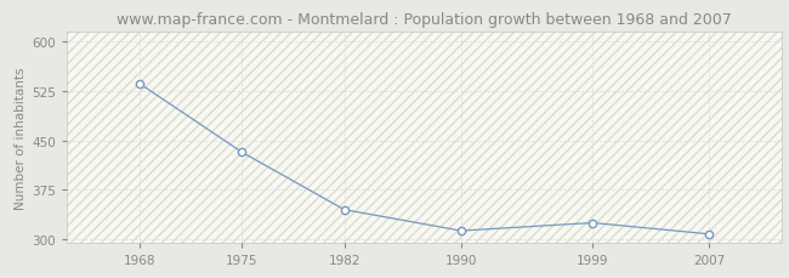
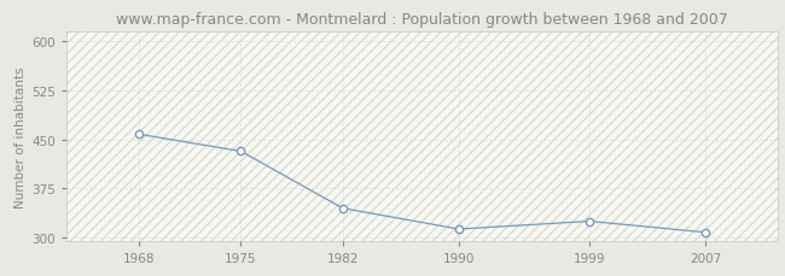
1968: 536 -> 458
